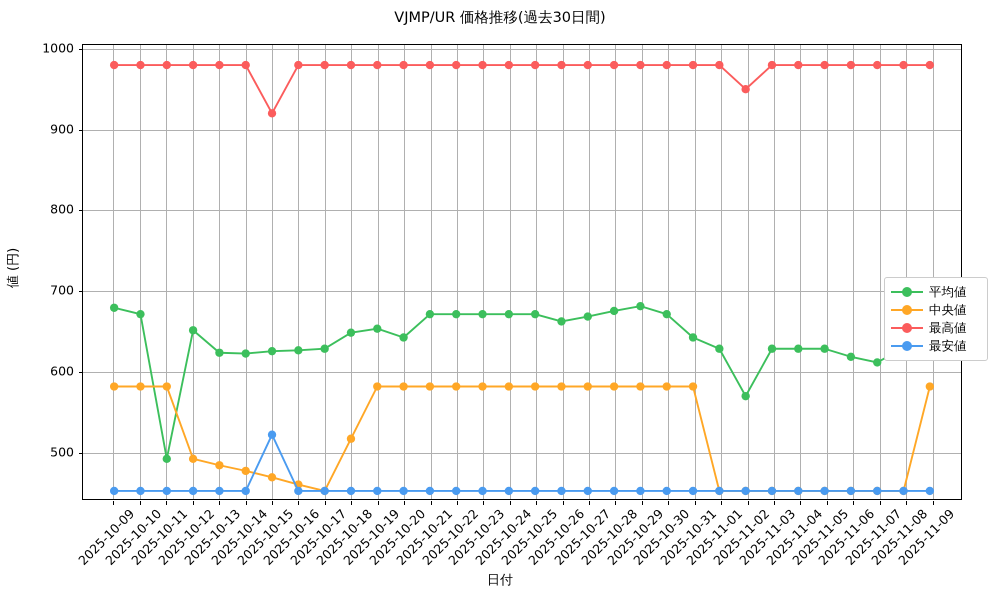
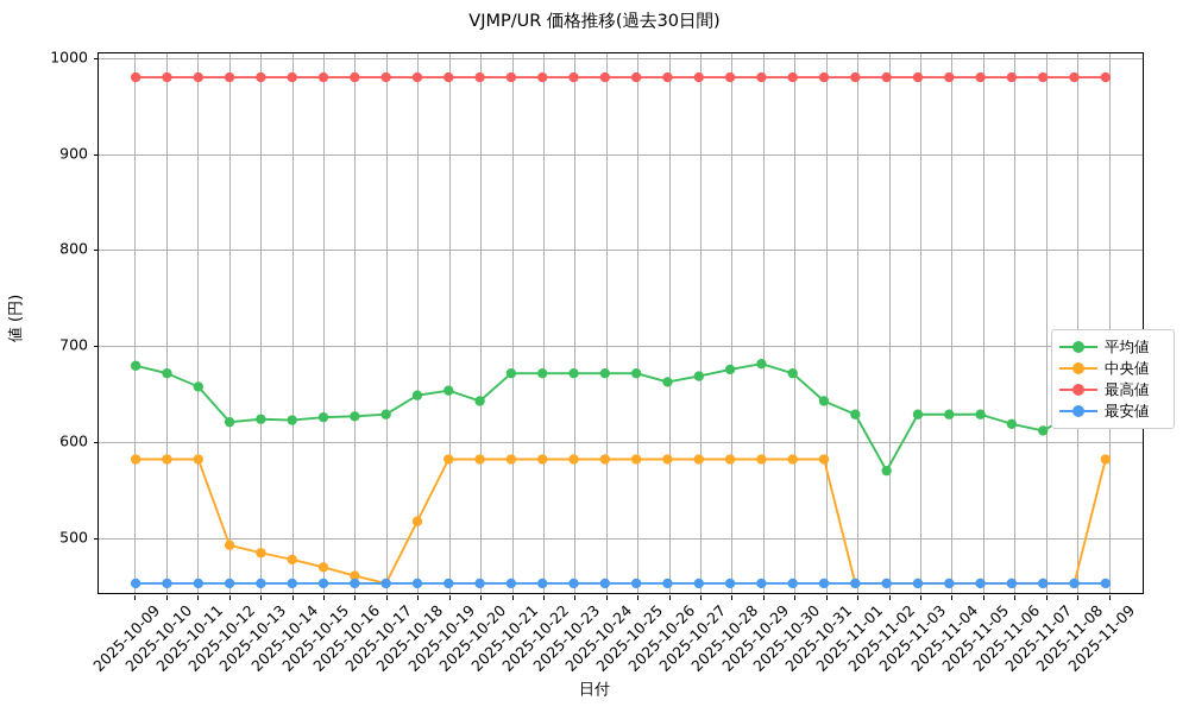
平均値/2025-10-11: 490 -> 660
平均値/2025-10-12: 650 -> 620
最高値/2025-10-15: 920 -> 980
最安値/2025-10-15: 520 -> 450
最高値/2025-11-02: 950 -> 980
